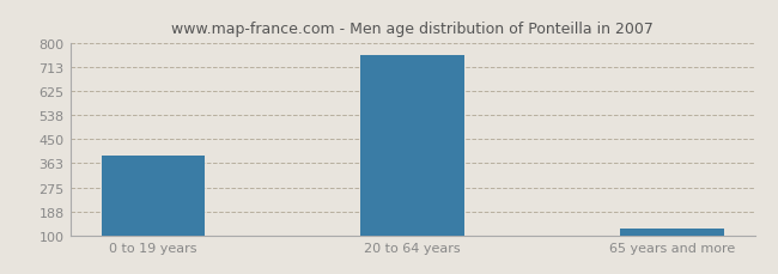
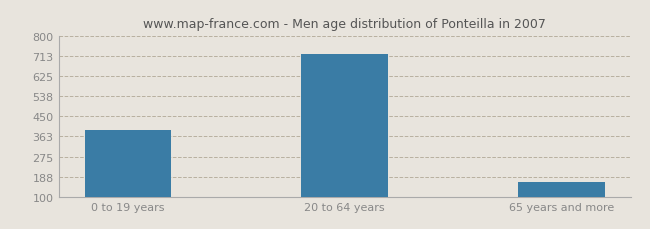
20 to 64 years: 756 -> 720
65 years and more: 126 -> 165
